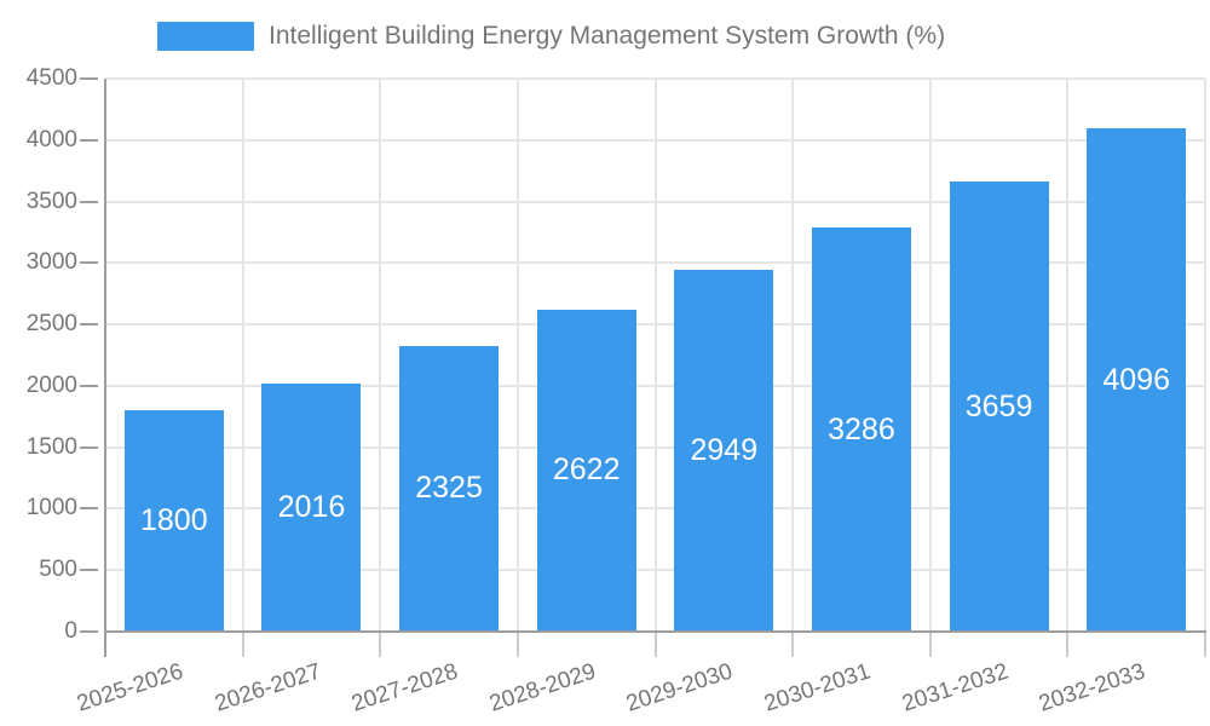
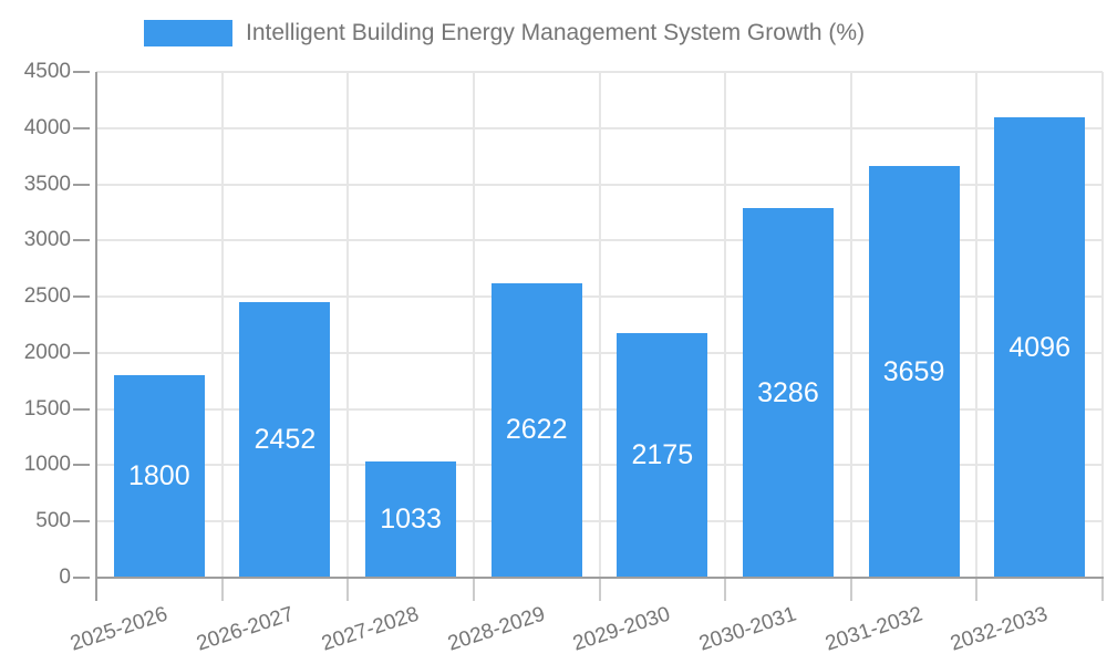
2026-2027: 2016 -> 2452
2027-2028: 2325 -> 1033
2029-2030: 2949 -> 2175
